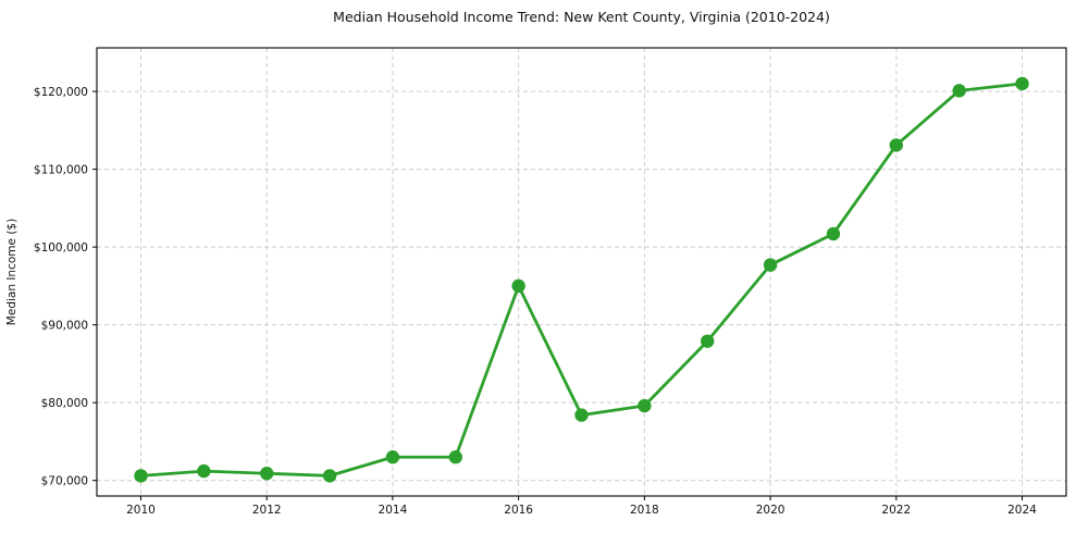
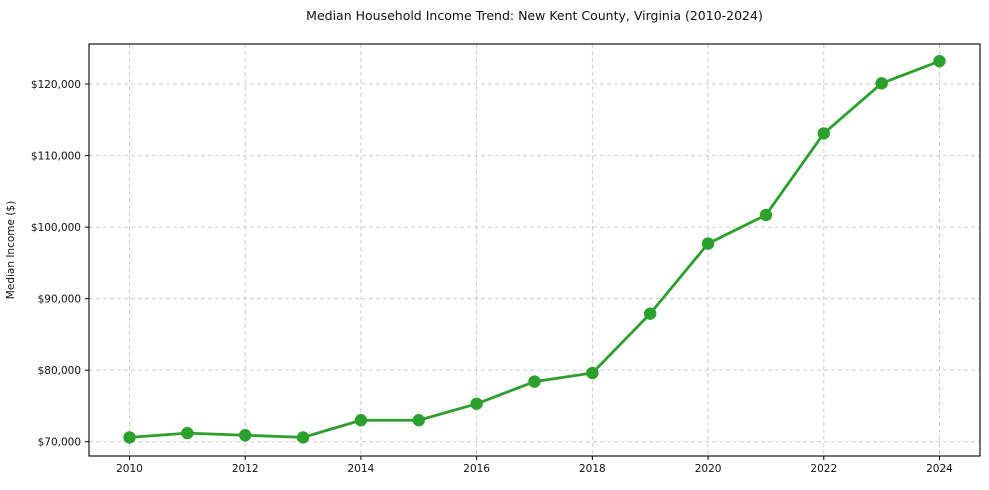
2016: $95000 -> $75000
2024: $121000 -> $123000
